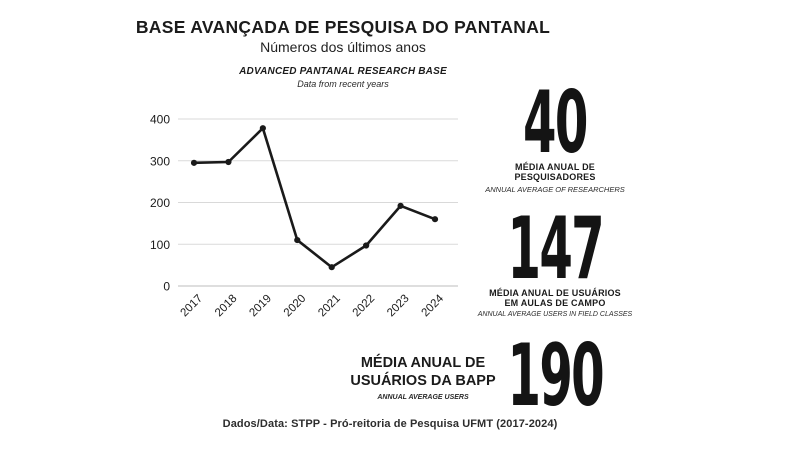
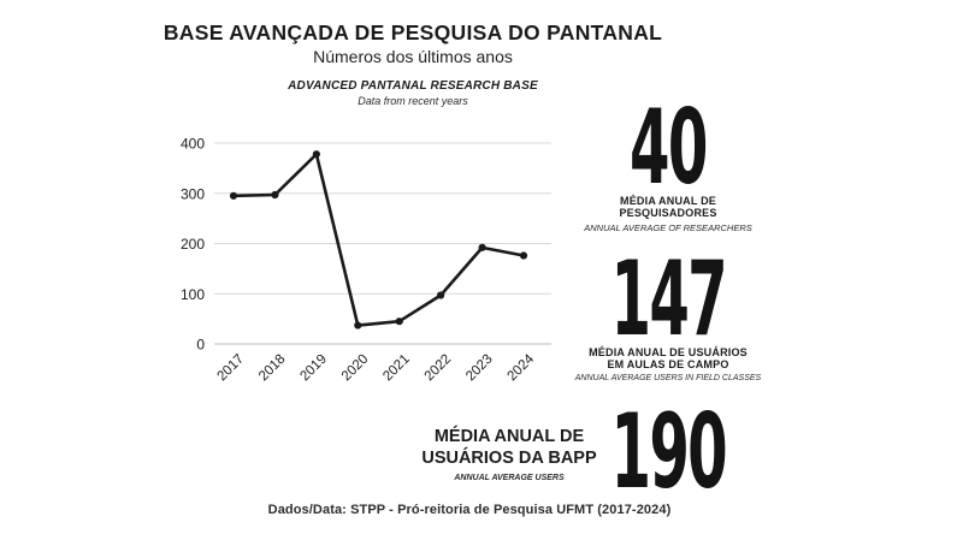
2020: 110 -> 40
2024: 160 -> 180
